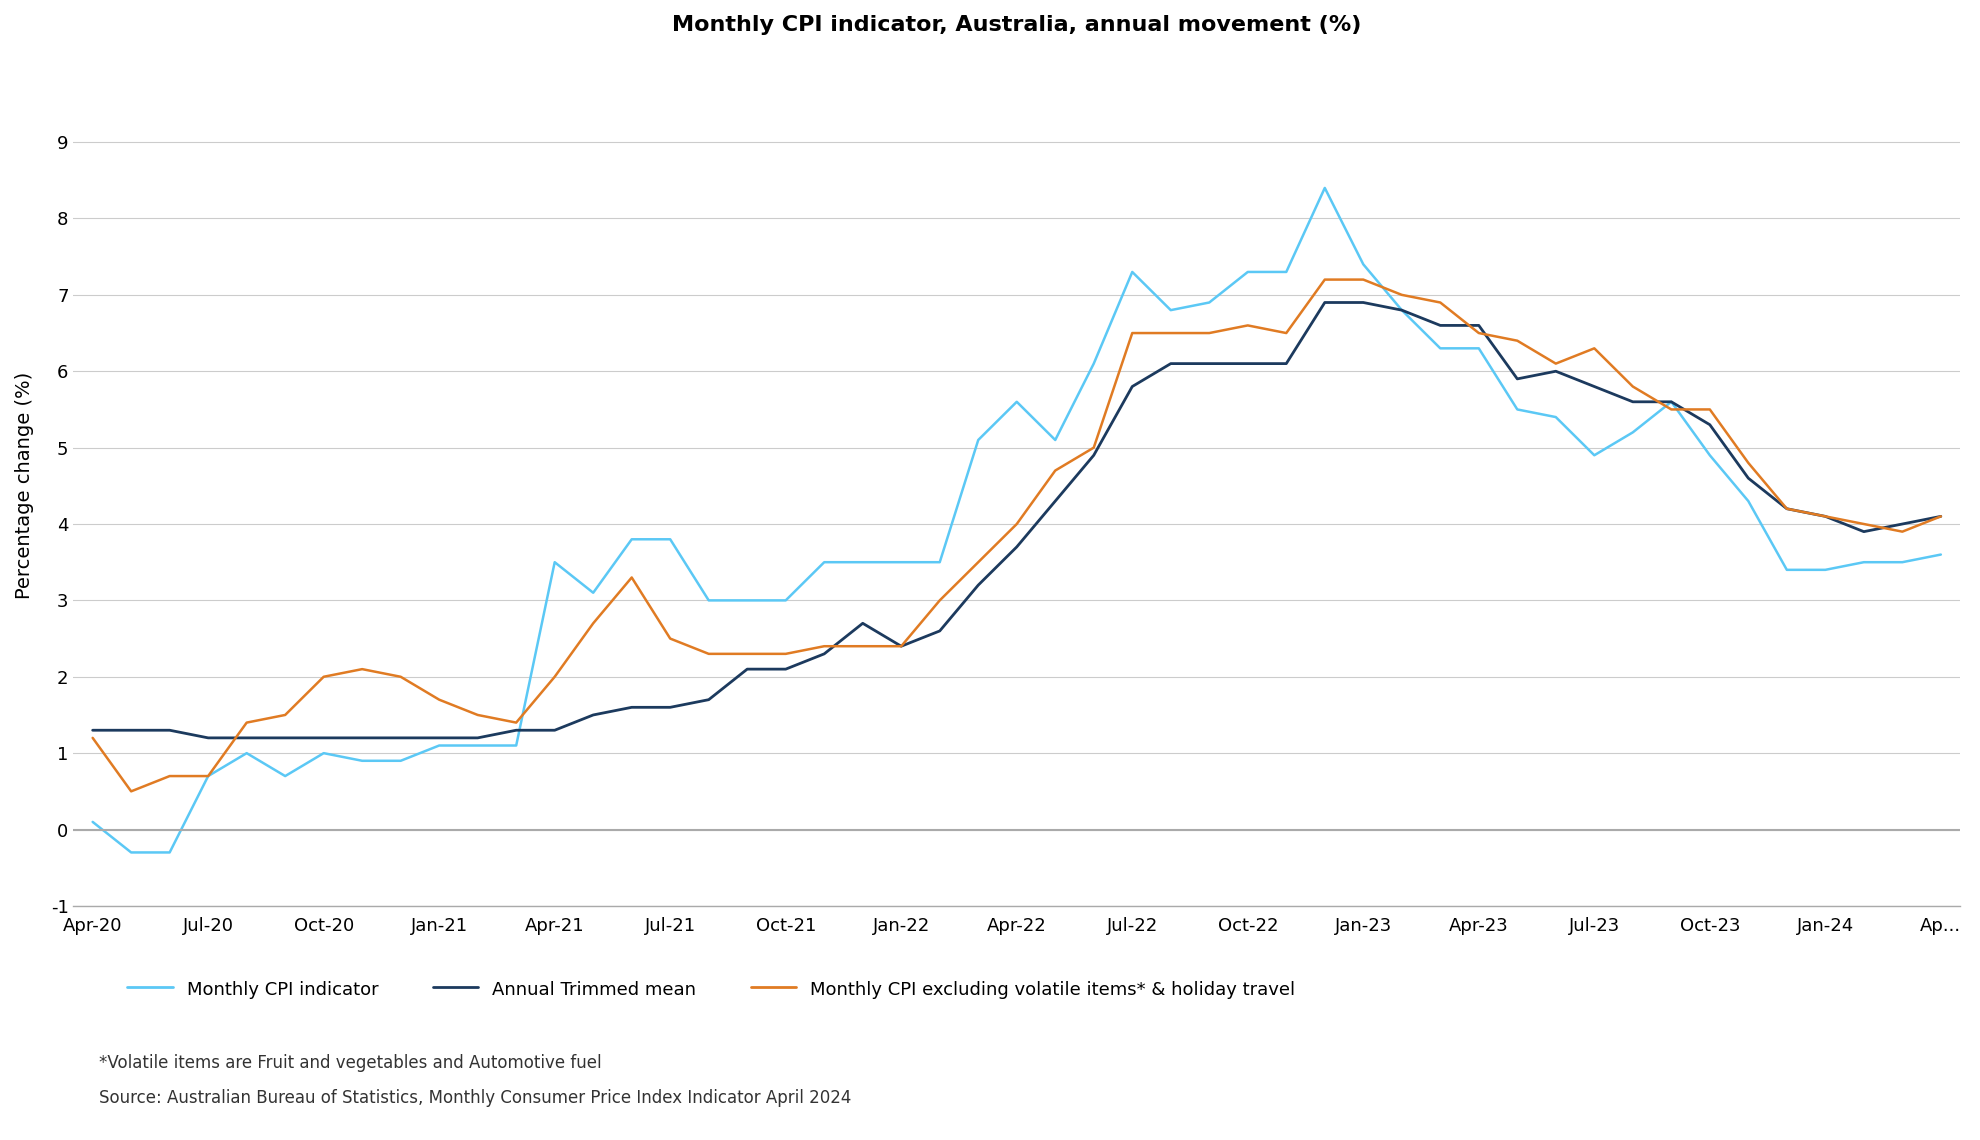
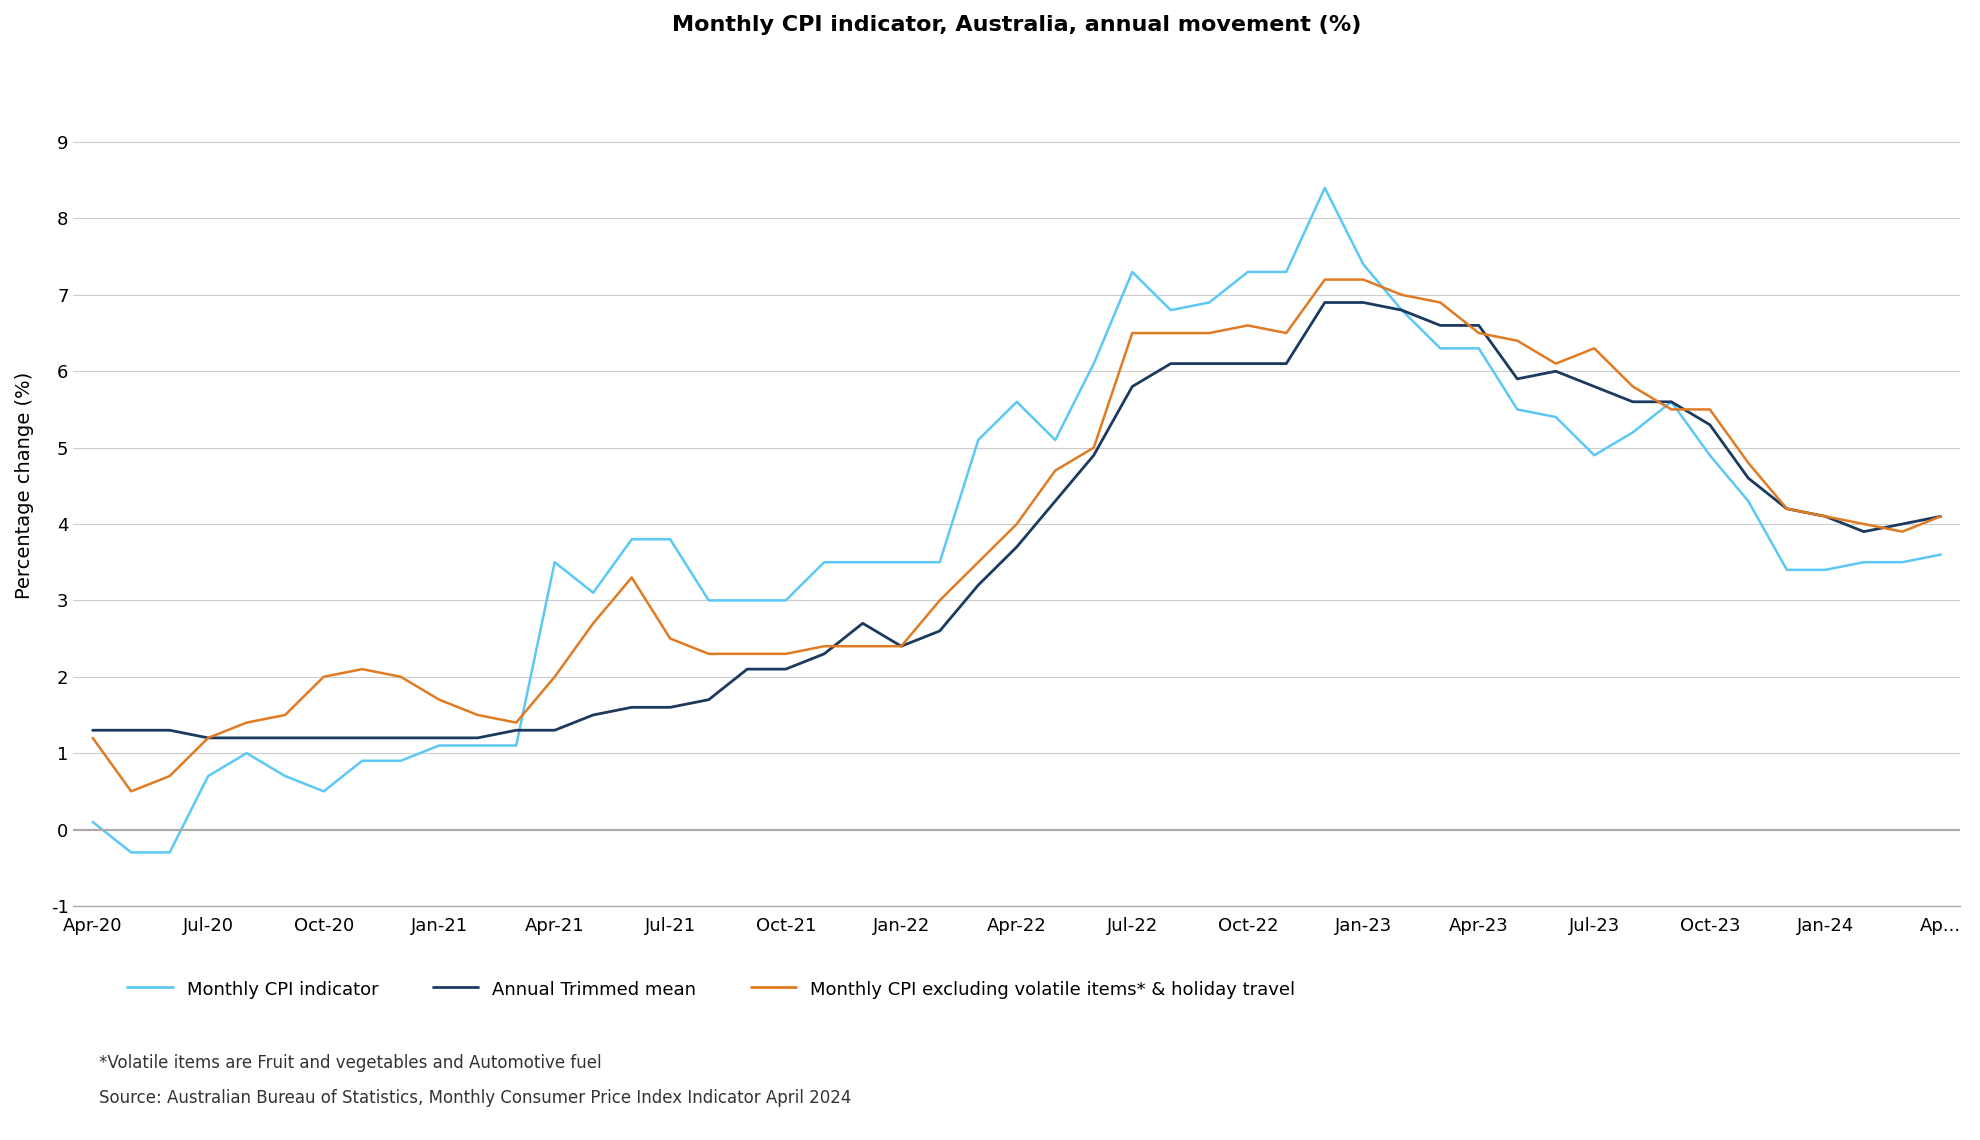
Monthly CPI excluding volatile items* & holiday travel/Jul-20: 0.7 -> 1.2
Monthly CPI indicator/Oct-20: 1.0 -> 0.5
